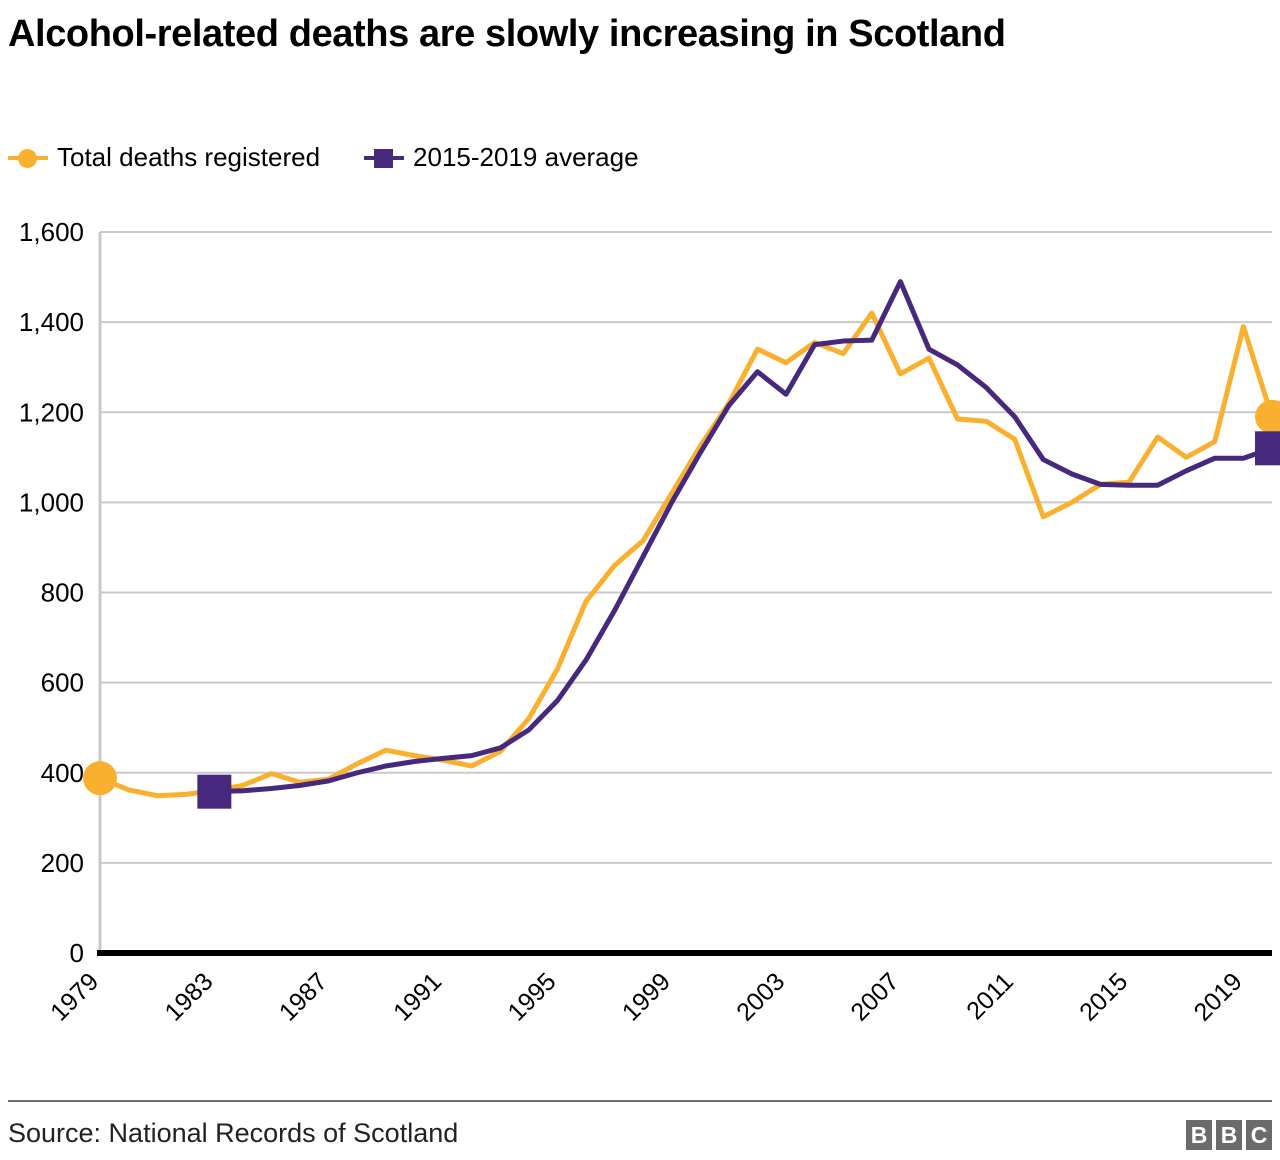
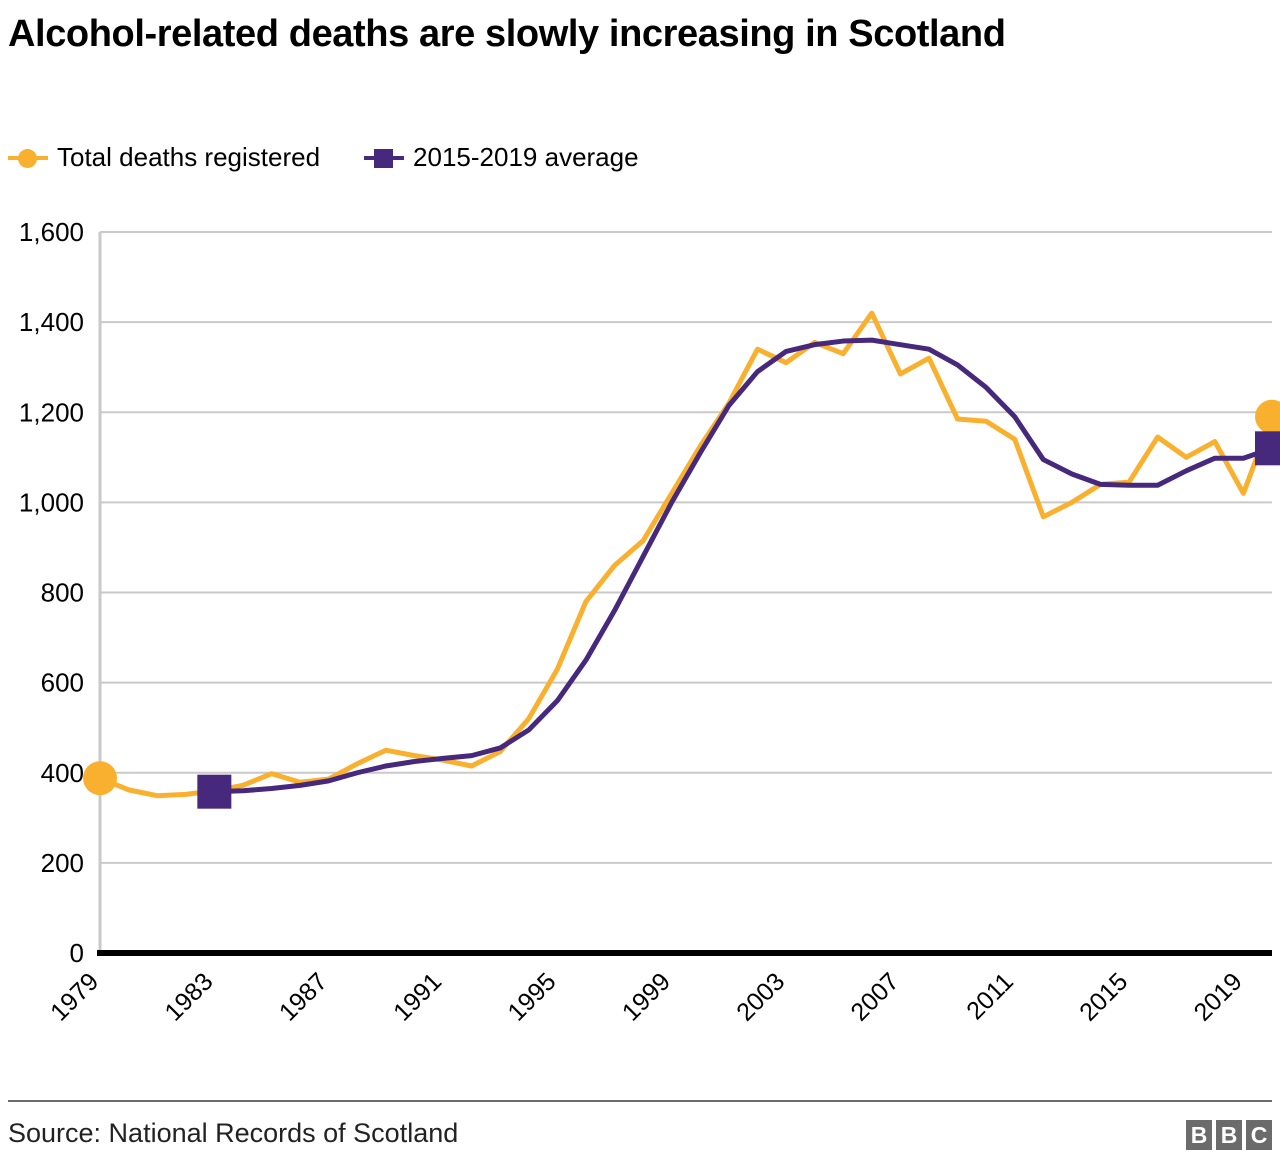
2015-2019 average/2003: 1240 -> 1340
2015-2019 average/2007: 1490 -> 1350
Total deaths registered/2019: 1390 -> 1020
